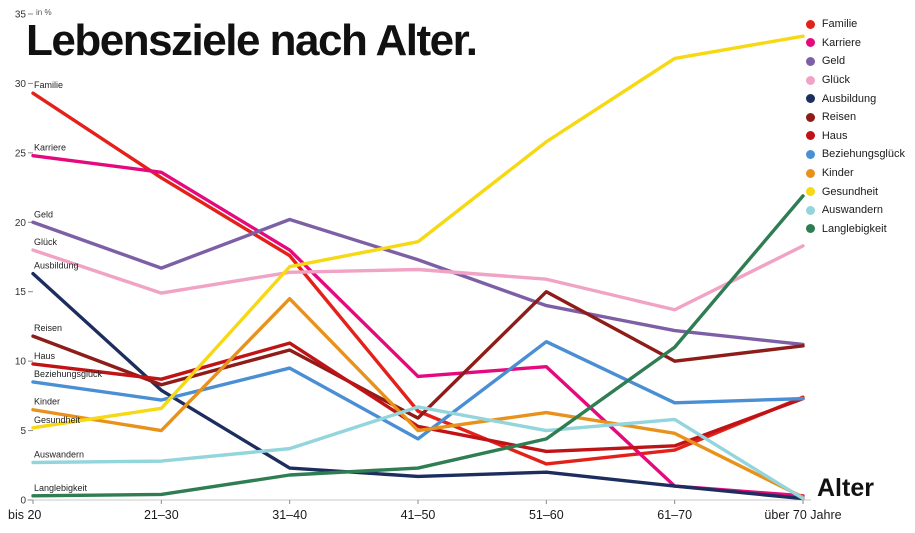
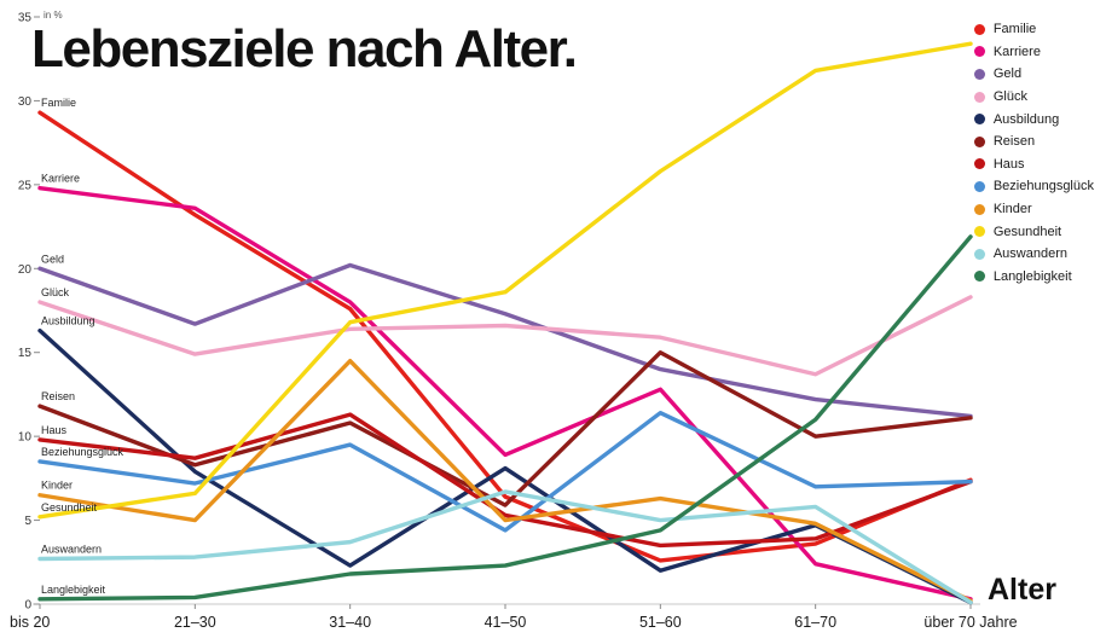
Ausbildung/41–50: 1.7 -> 8.1
Karriere/51–60: 9.6 -> 12.8
Karriere/61–70: 1.0 -> 2.4
Ausbildung/61–70: 1.0 -> 4.7
